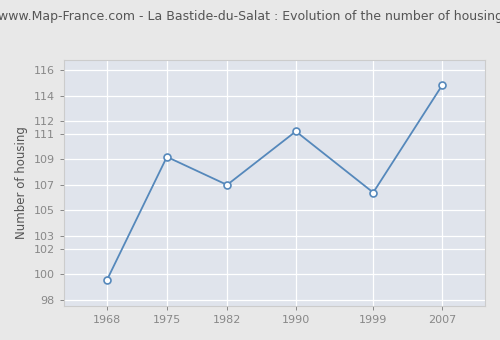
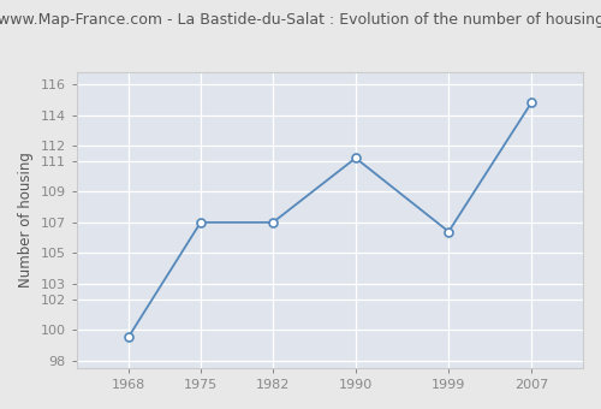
1975: 109.2 -> 107.0
